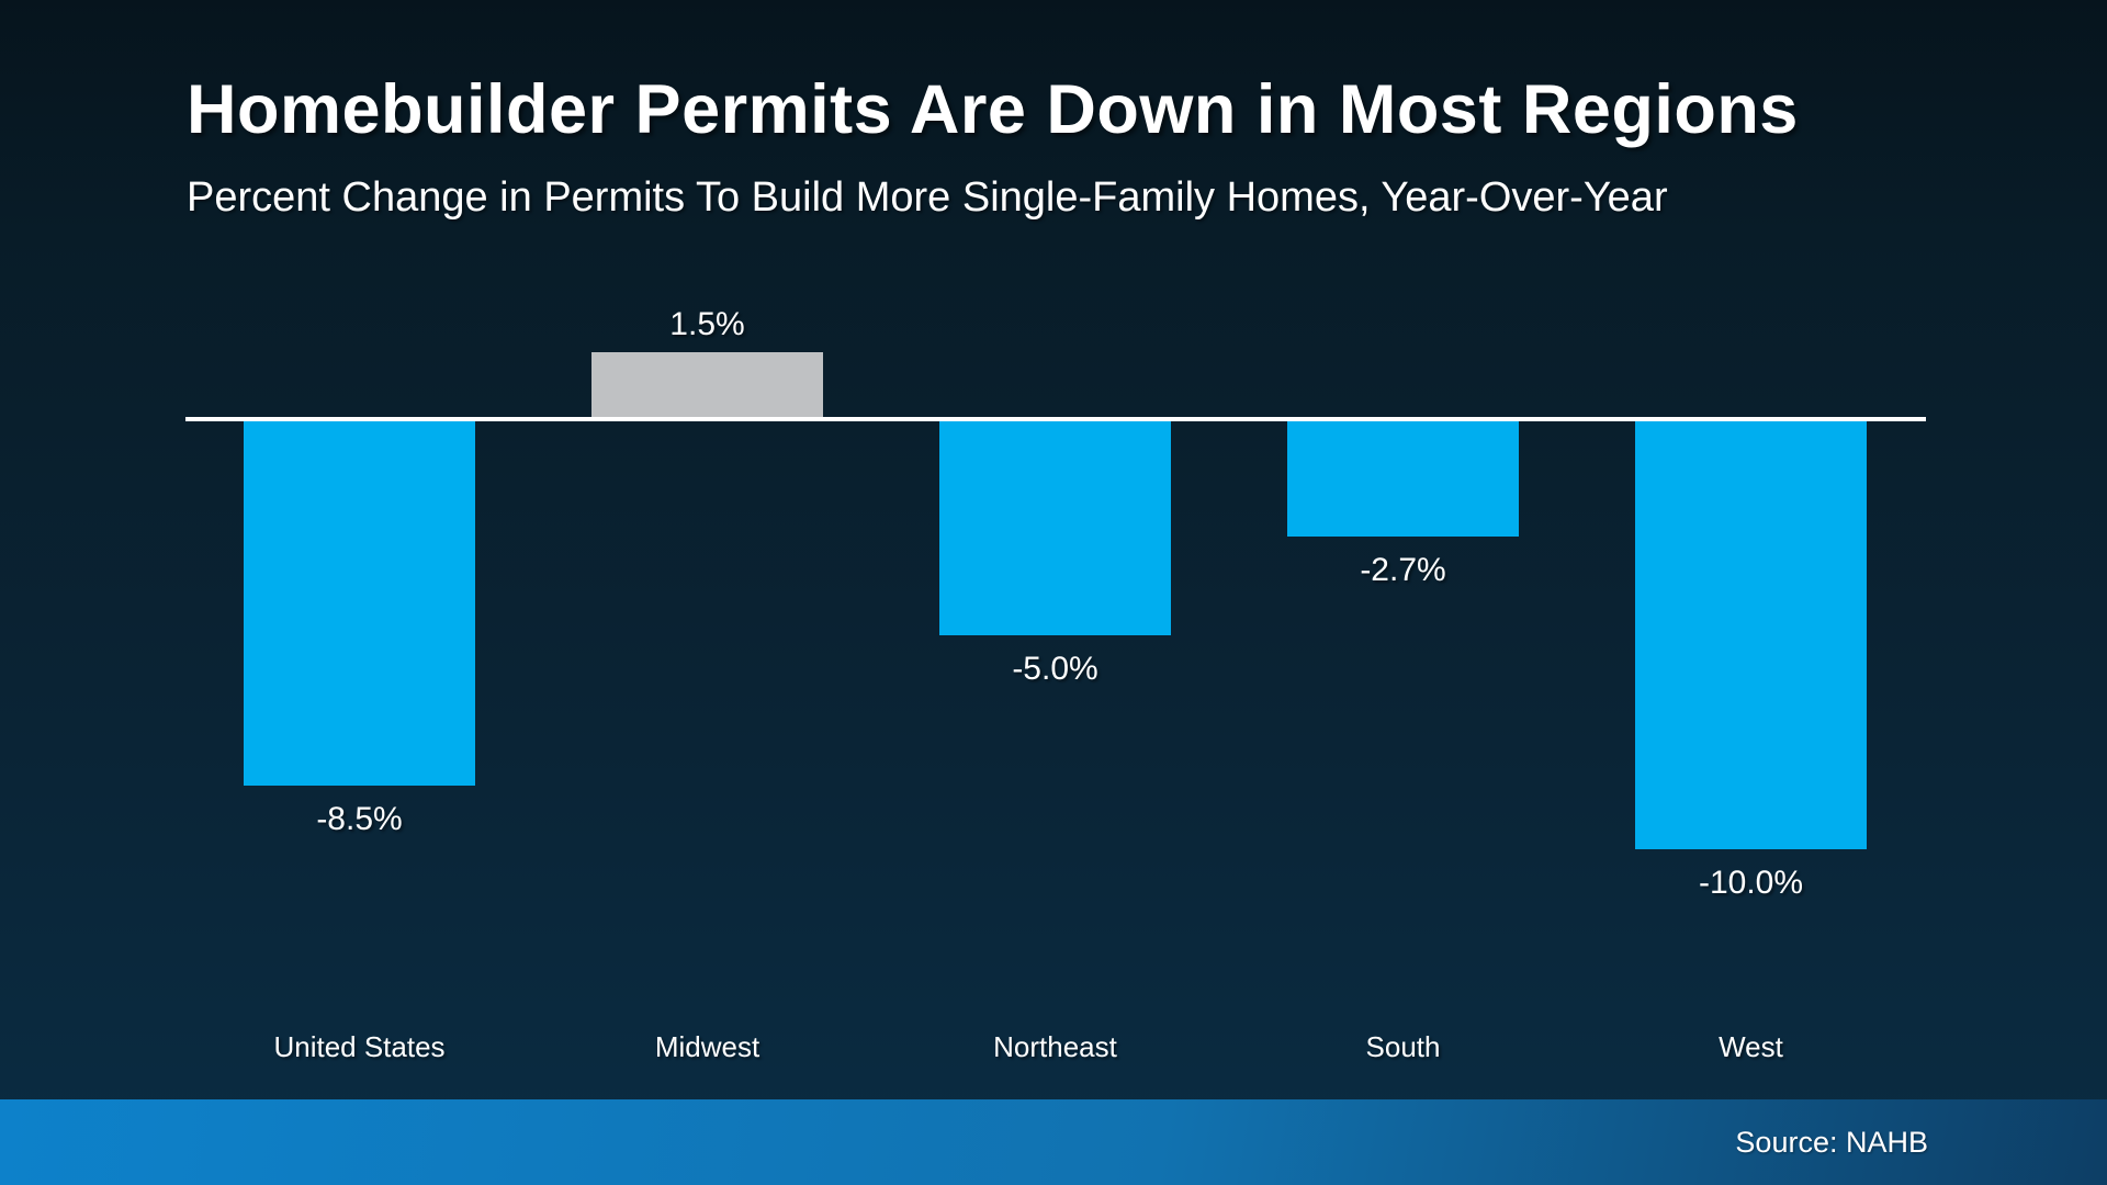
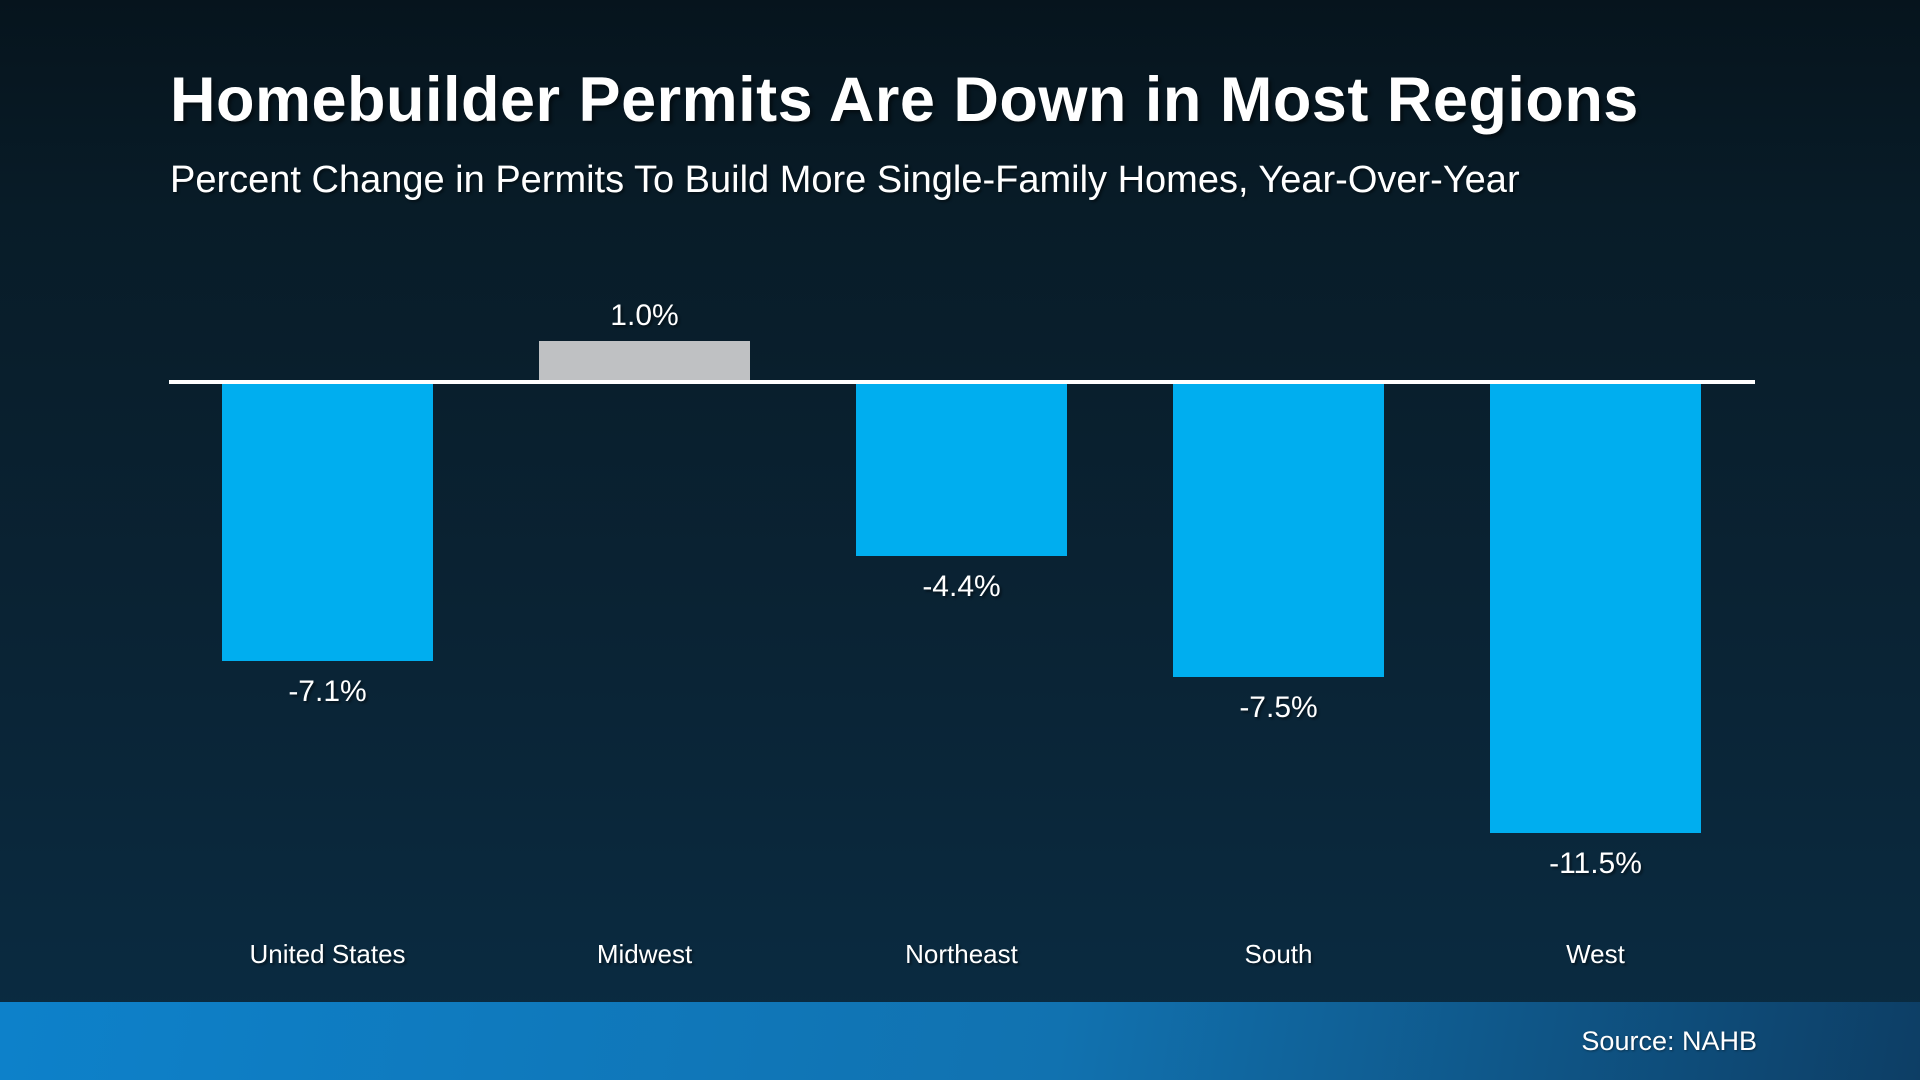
United States: -8.5% -> -7.1%
Midwest: 1.5% -> 1.0%
Northeast: -5.0% -> -4.4%
South: -2.7% -> -7.5%
West: -10.0% -> -11.5%
